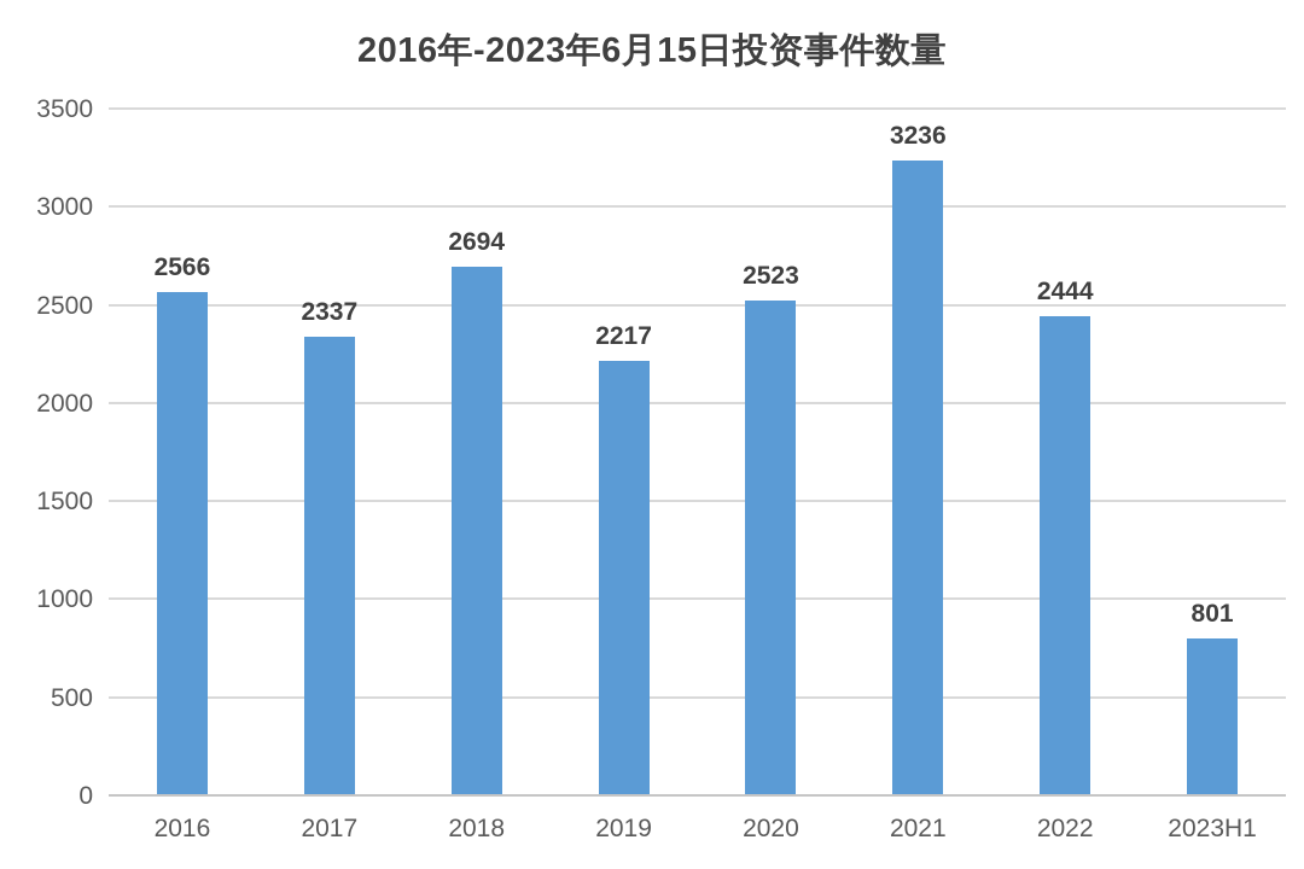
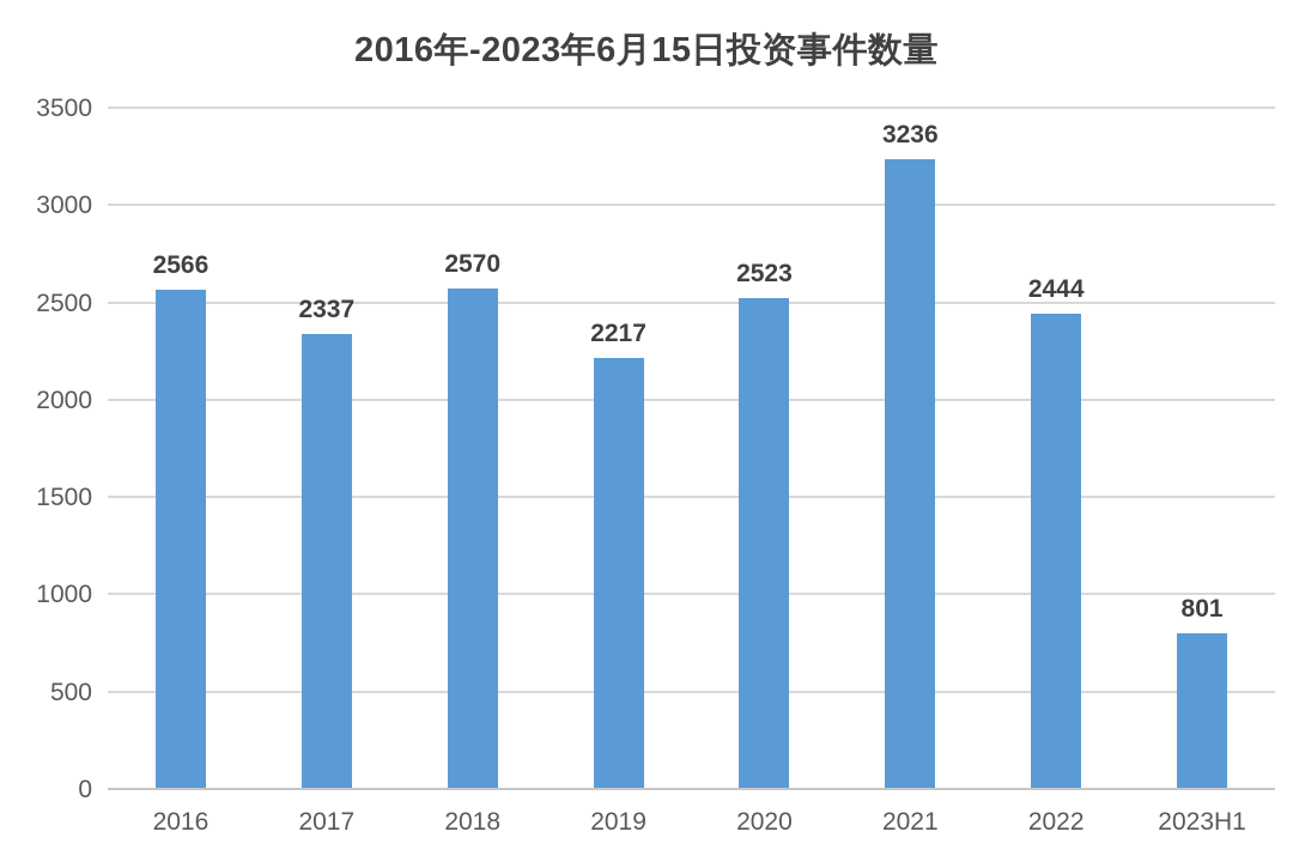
2018: 2694 -> 2570
